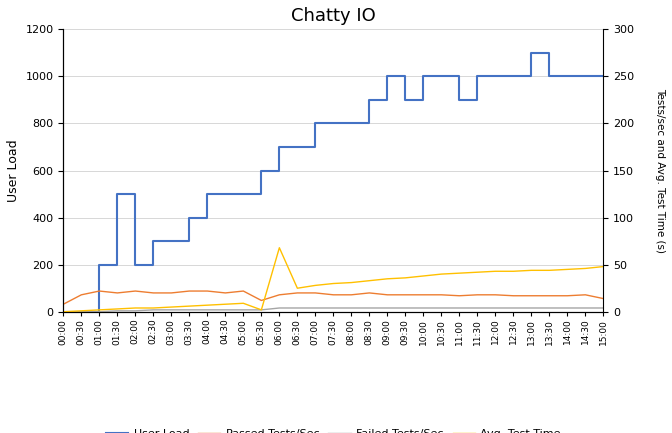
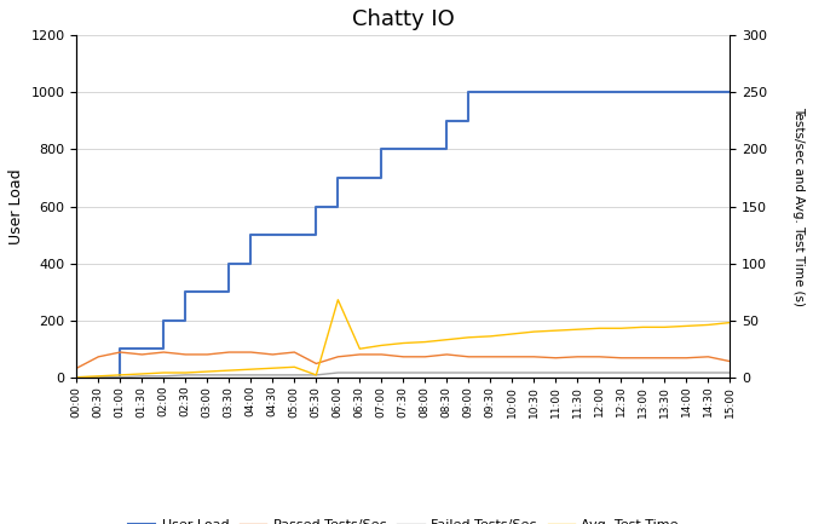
User Load/01:00: 200 -> 100
User Load/01:30: 500 -> 100
User Load/09:30: 900 -> 1000
User Load/11:00: 900 -> 1000
User Load/13:00: 1100 -> 1000
